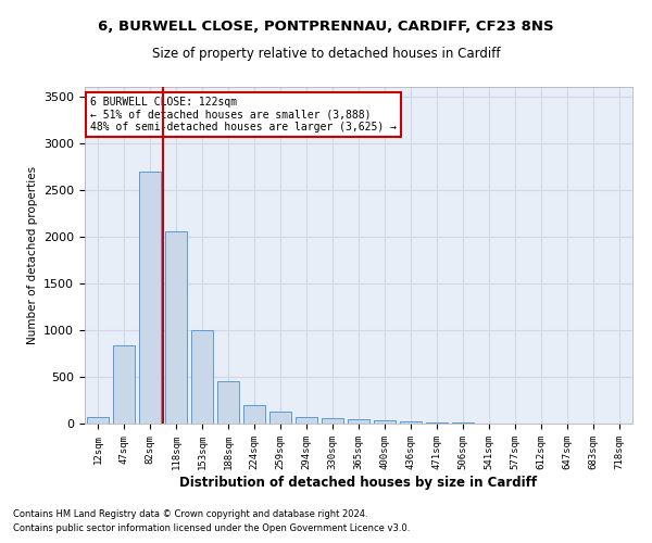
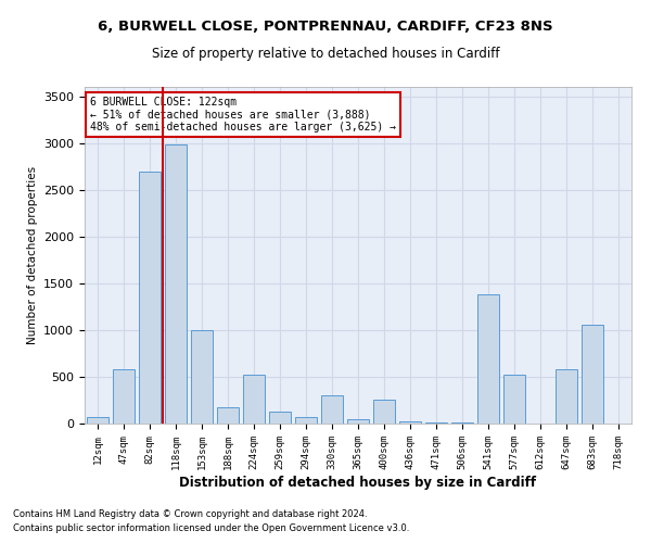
47sqm: 840 -> 580
118sqm: 2050 -> 2980
188sqm: 450 -> 180
224sqm: 200 -> 520
330sqm: 60 -> 300
400sqm: 30 -> 260
541sqm: 0 -> 1380
577sqm: 0 -> 520
647sqm: 0 -> 580
683sqm: 0 -> 1060
